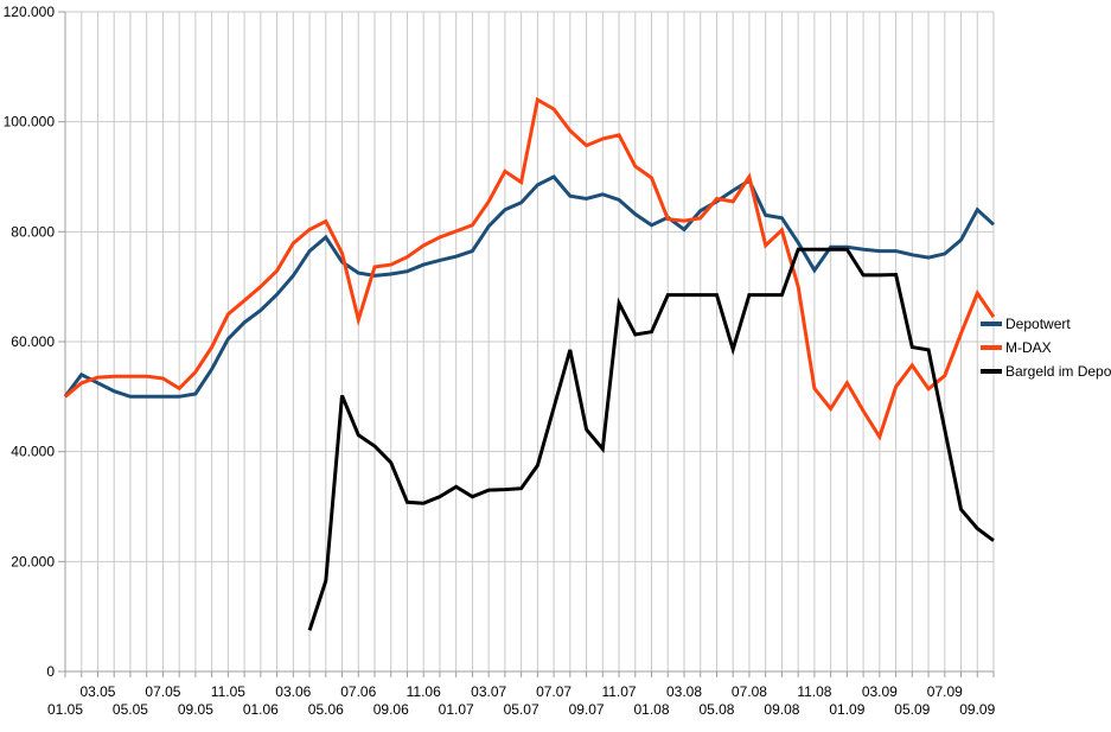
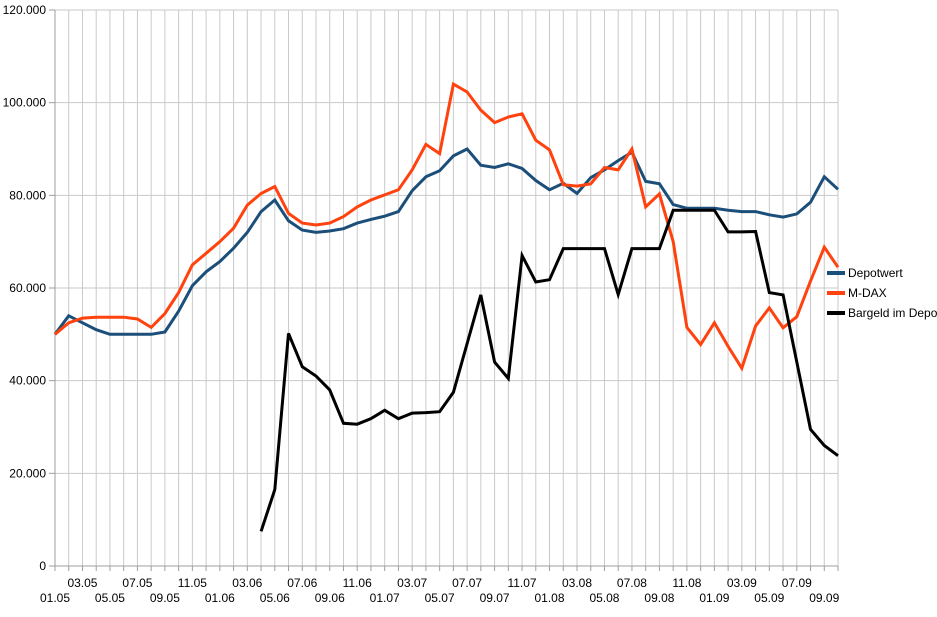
M-DAX/07.06: 64000 -> 74000
Depotwert/11.08: 73000 -> 77000
